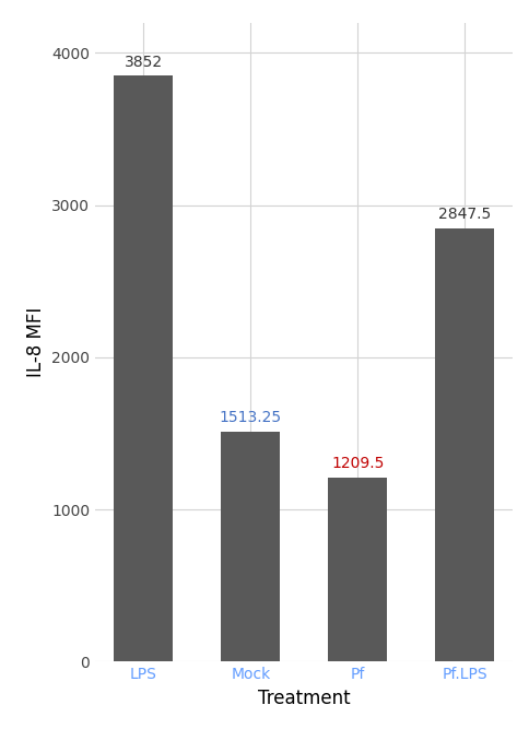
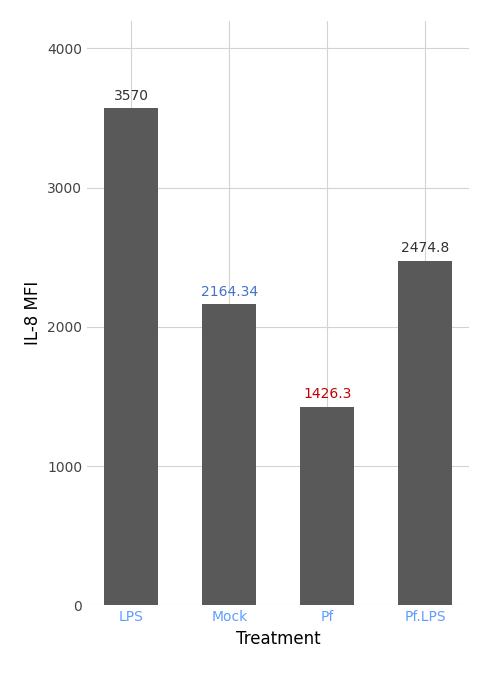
LPS: 3852 -> 3570
Mock: 1513.25 -> 2164.34
Pf: 1209.5 -> 1426.3
Pf.LPS: 2847.5 -> 2474.8
